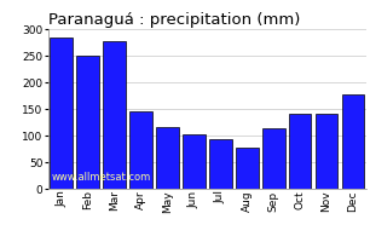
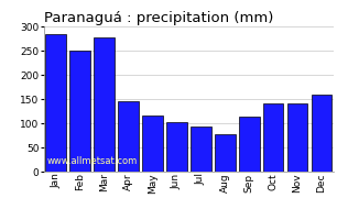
Dec: 178 -> 160
